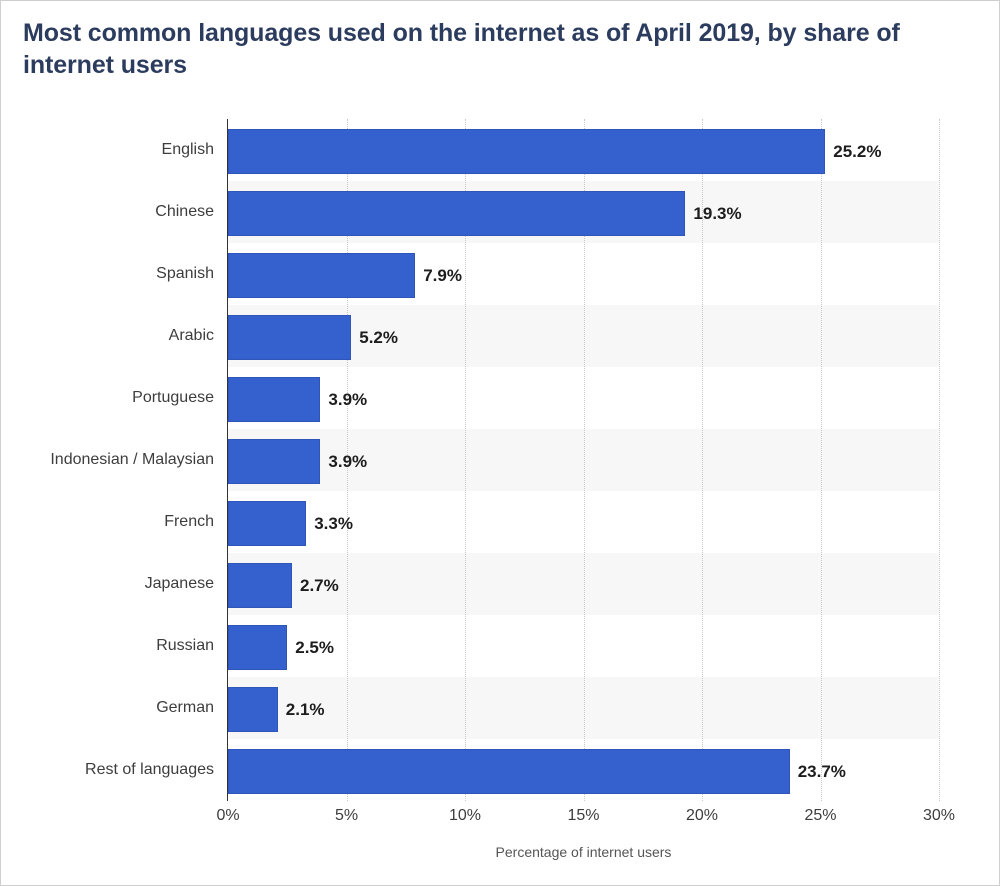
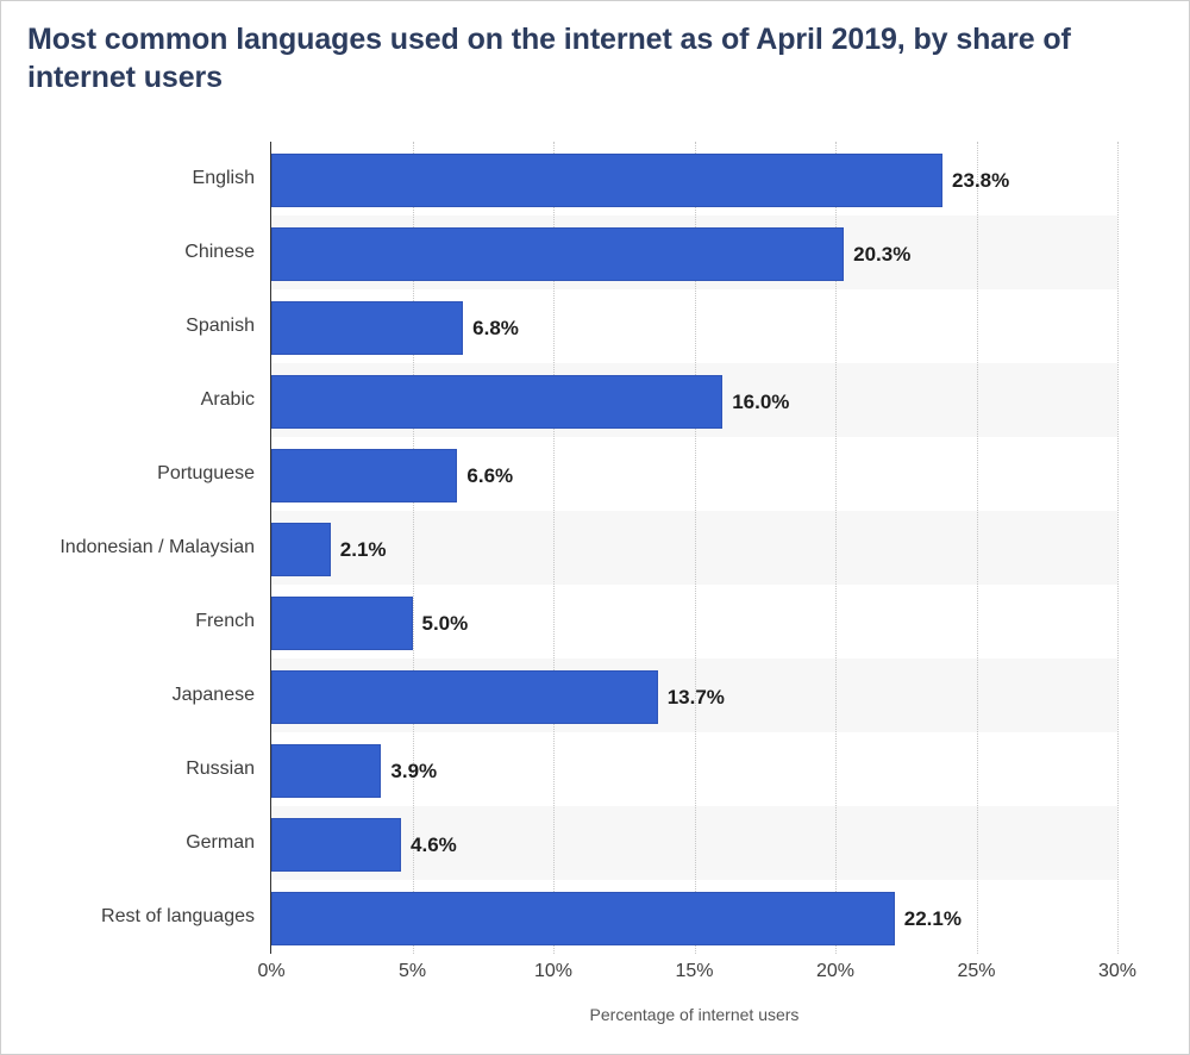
English: 25.2% -> 23.8%
Chinese: 19.3% -> 20.3%
Spanish: 7.9% -> 6.8%
Arabic: 5.2% -> 16.0%
Portuguese: 3.9% -> 6.6%
Indonesian / Malaysian: 3.9% -> 2.1%
French: 3.3% -> 5.0%
Japanese: 2.7% -> 13.7%
Russian: 2.5% -> 3.9%
German: 2.1% -> 4.6%
Rest of languages: 23.7% -> 22.1%
